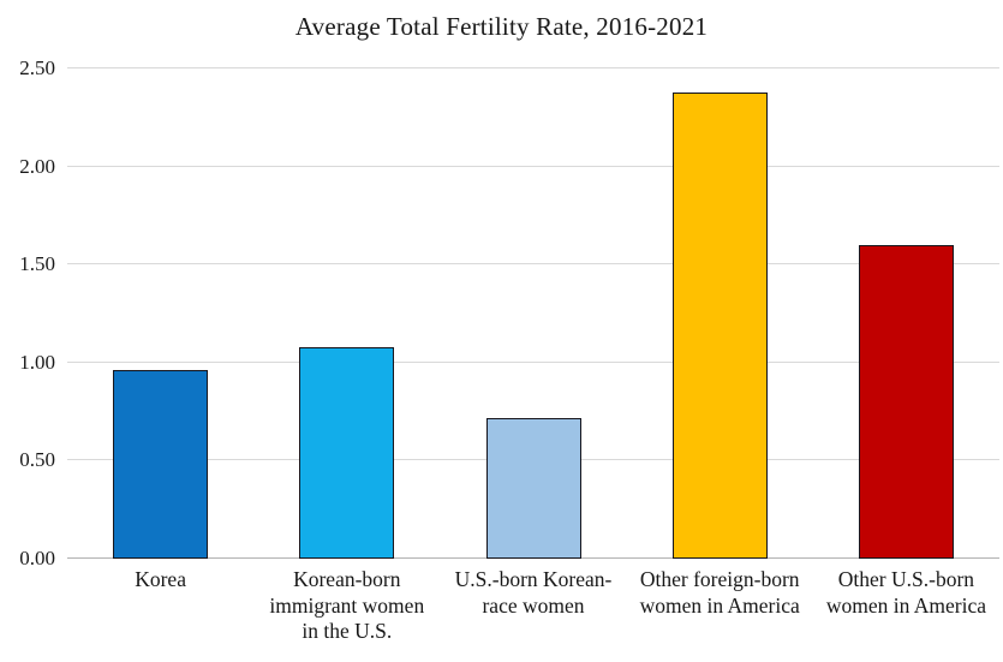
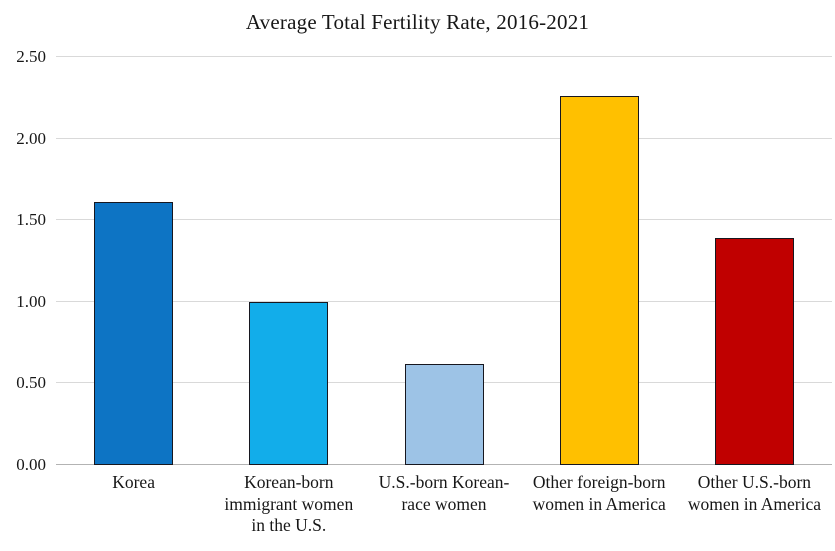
Korea: 0.96 -> 1.61
Korean-born immigrant women in the U.S.: 1.08 -> 1.00
U.S.-born Korean- race women: 0.72 -> 0.62
Other foreign-born women in America: 2.38 -> 2.26
Other U.S.-born women in America: 1.60 -> 1.39
